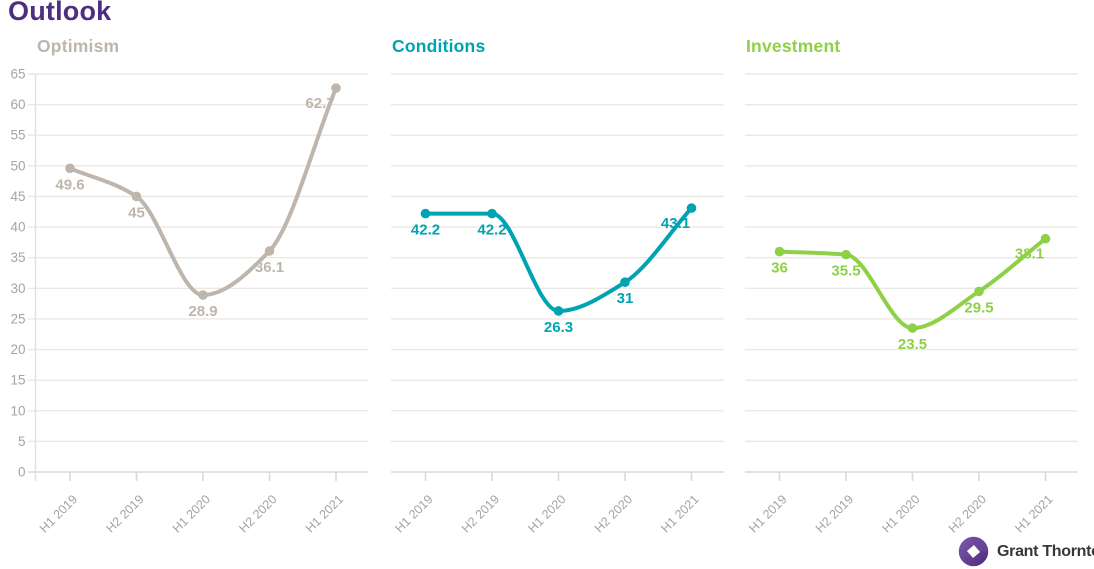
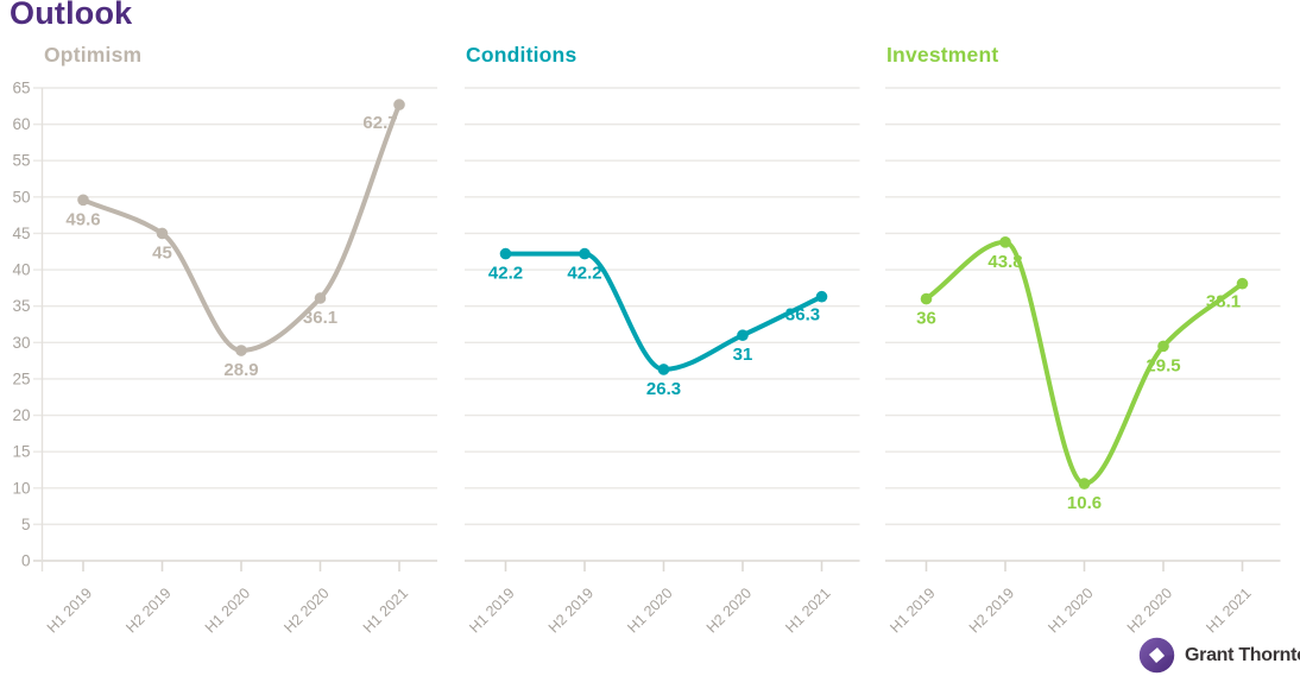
Conditions/H1 2021: 43.1 -> 36.3
Investment/H2 2019: 35.5 -> 43.8
Investment/H1 2020: 23.5 -> 10.6
